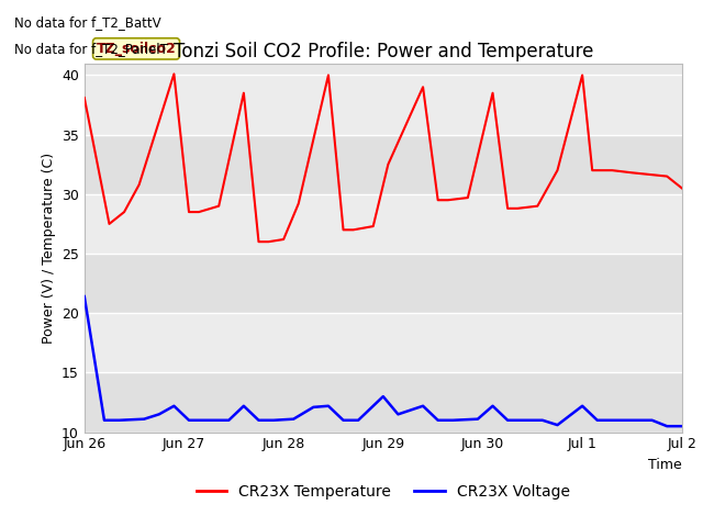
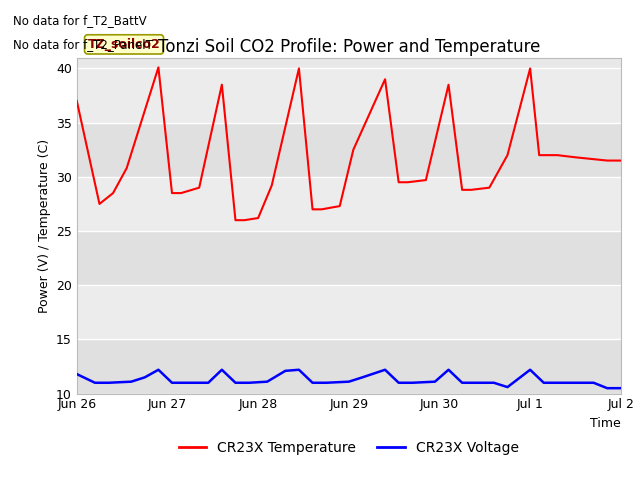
CR23X Temperature/Jun 26: 38.1 -> 37.0
CR23X Voltage/Jun 26: 21.4 -> 11.8
CR23X Voltage/Jun 29: 13.0 -> 11.1
CR23X Temperature/Jul 2: 30.5 -> 31.5
